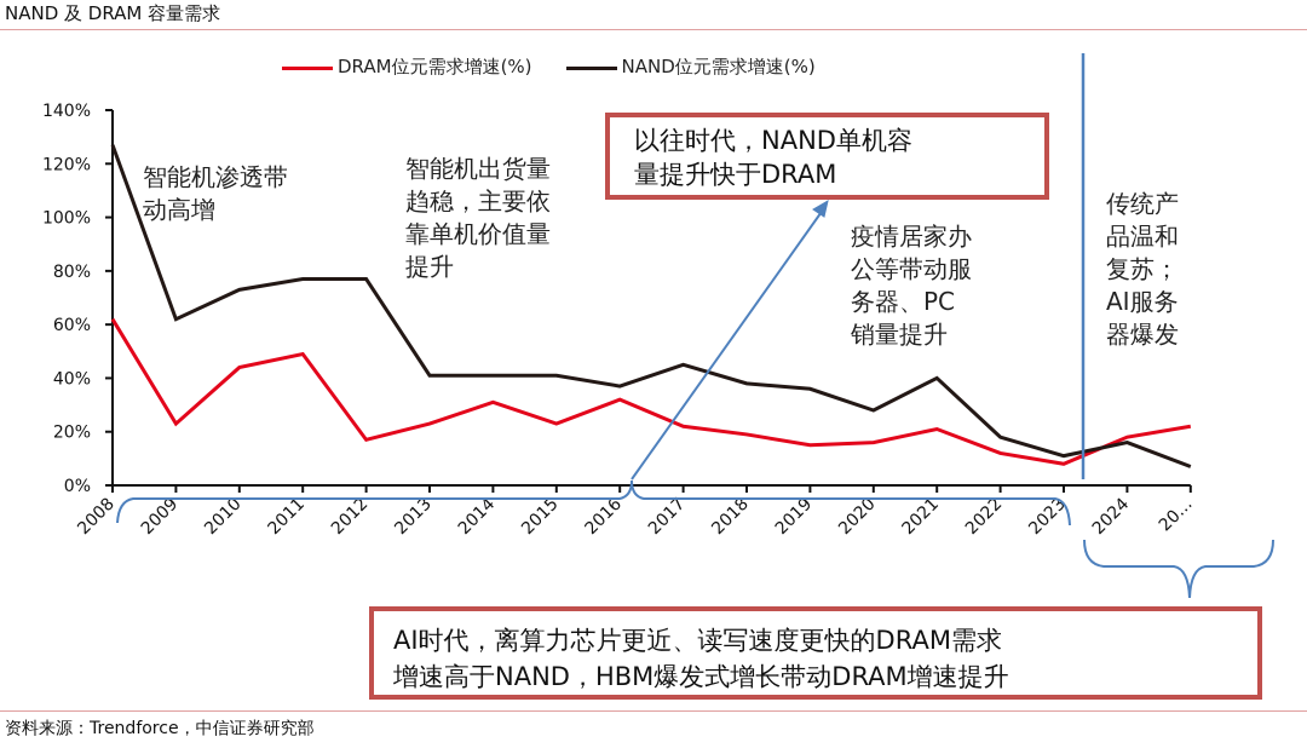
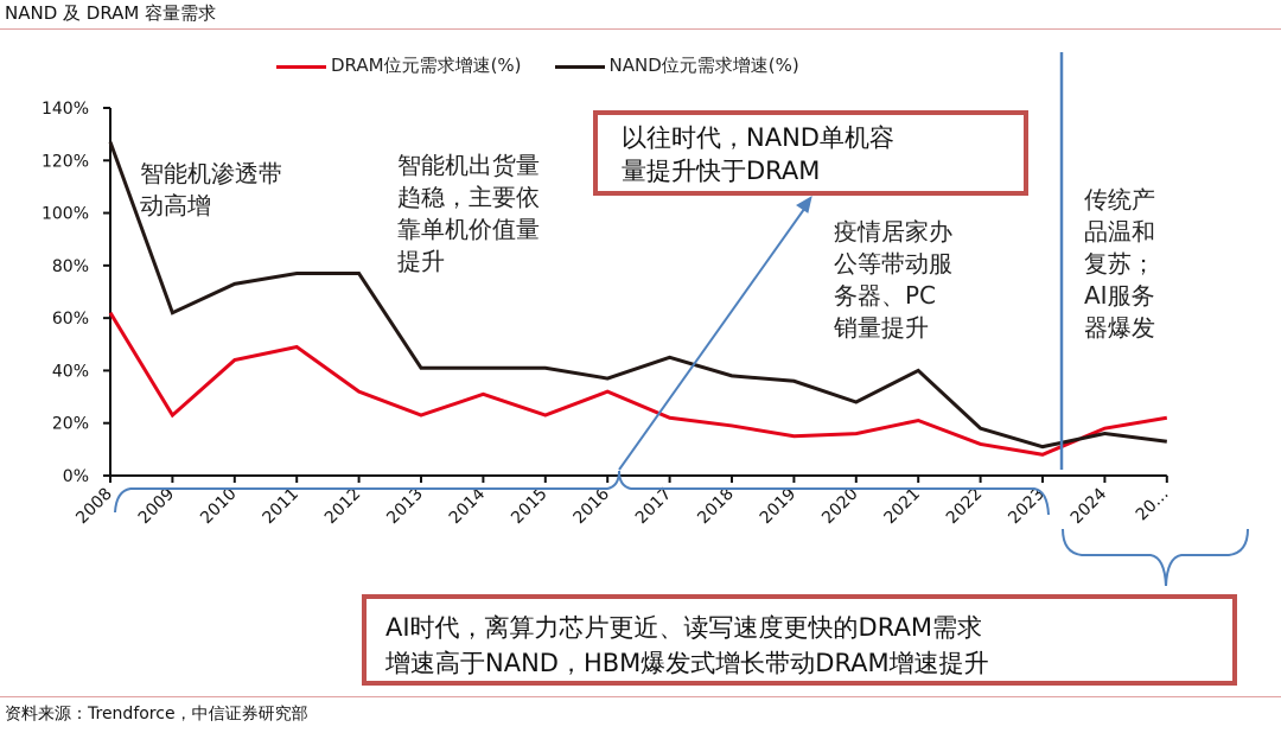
DRAM位元需求增速(%)/2012: 17% -> 32%
NAND位元需求增速(%)/20…: 7% -> 13%
